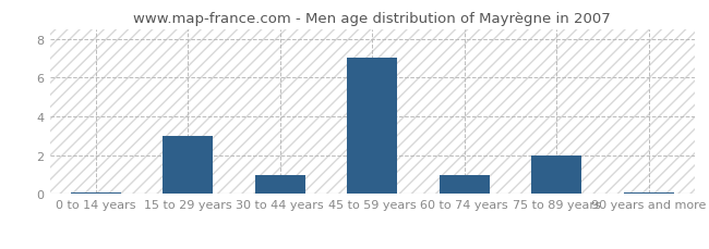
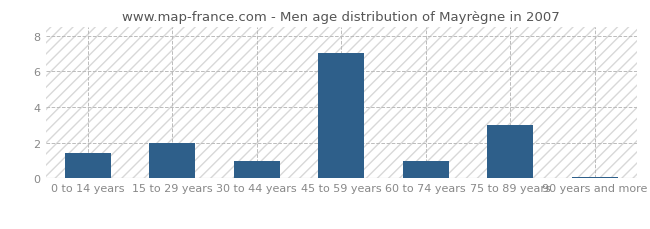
0 to 14 years: 0.1 -> 1.4
15 to 29 years: 3.0 -> 2.0
75 to 89 years: 2.0 -> 3.0
